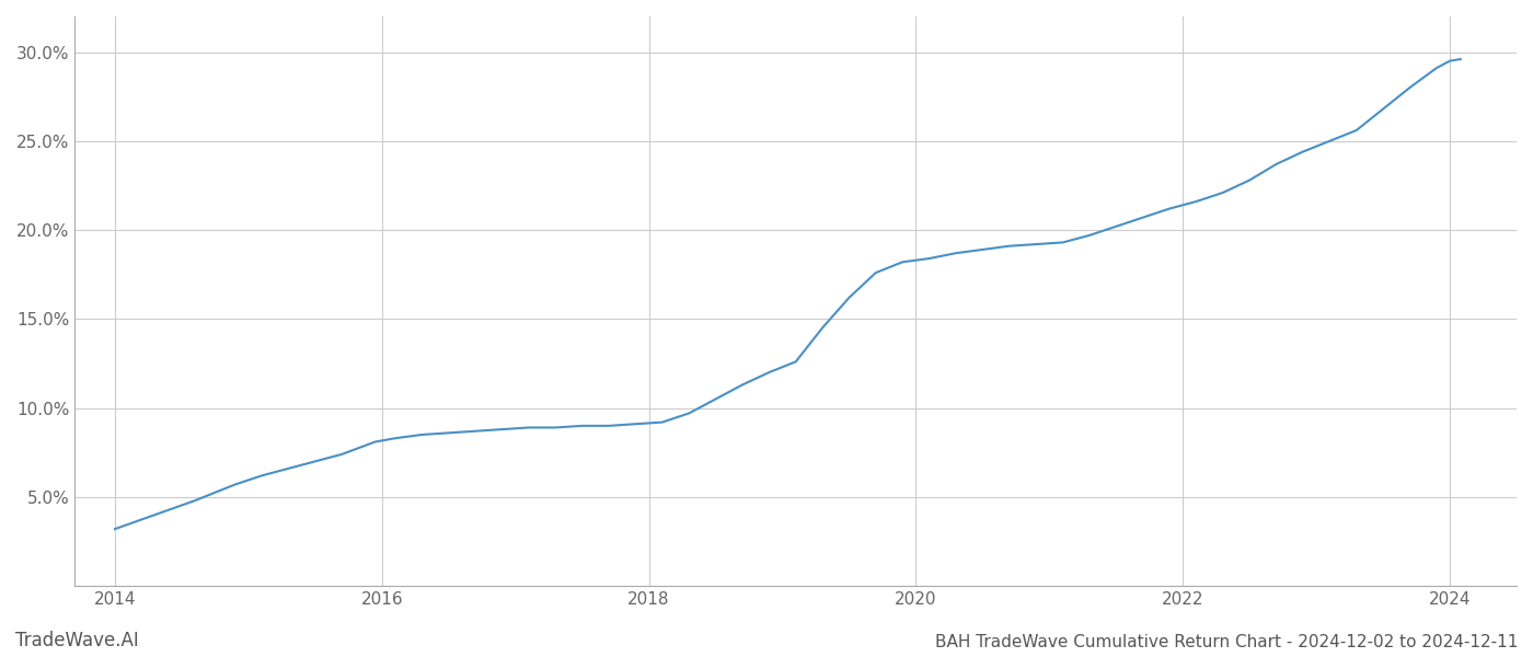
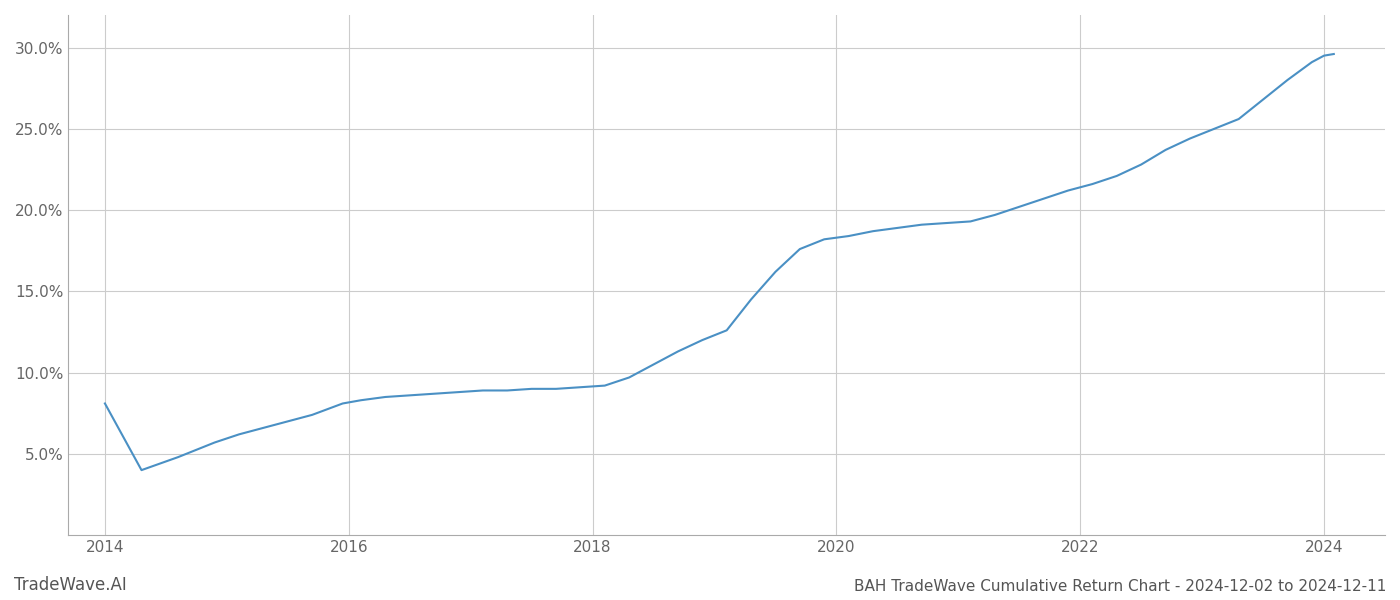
2014: 3.2% -> 8.1%
